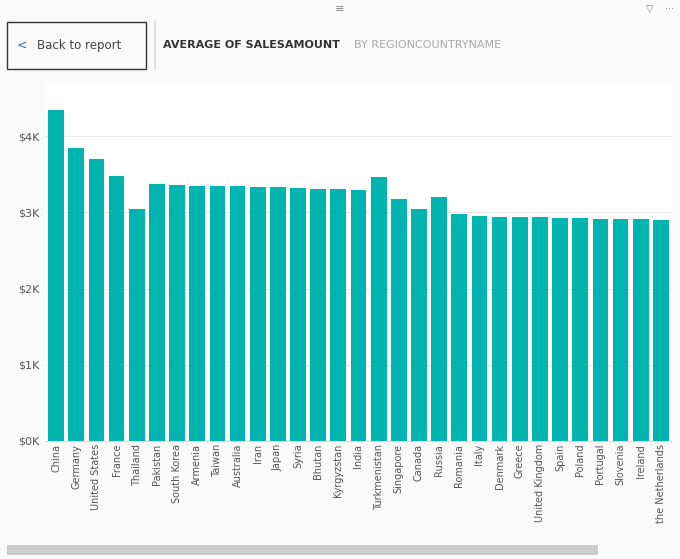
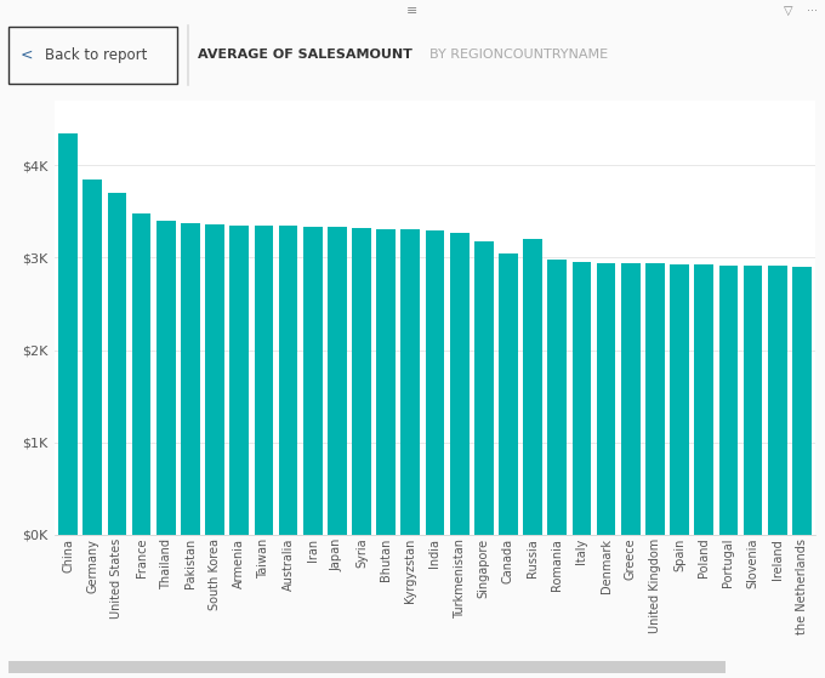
Thailand: $3.04K -> $3.40K
Turkmenistan: $3.46K -> $3.26K
